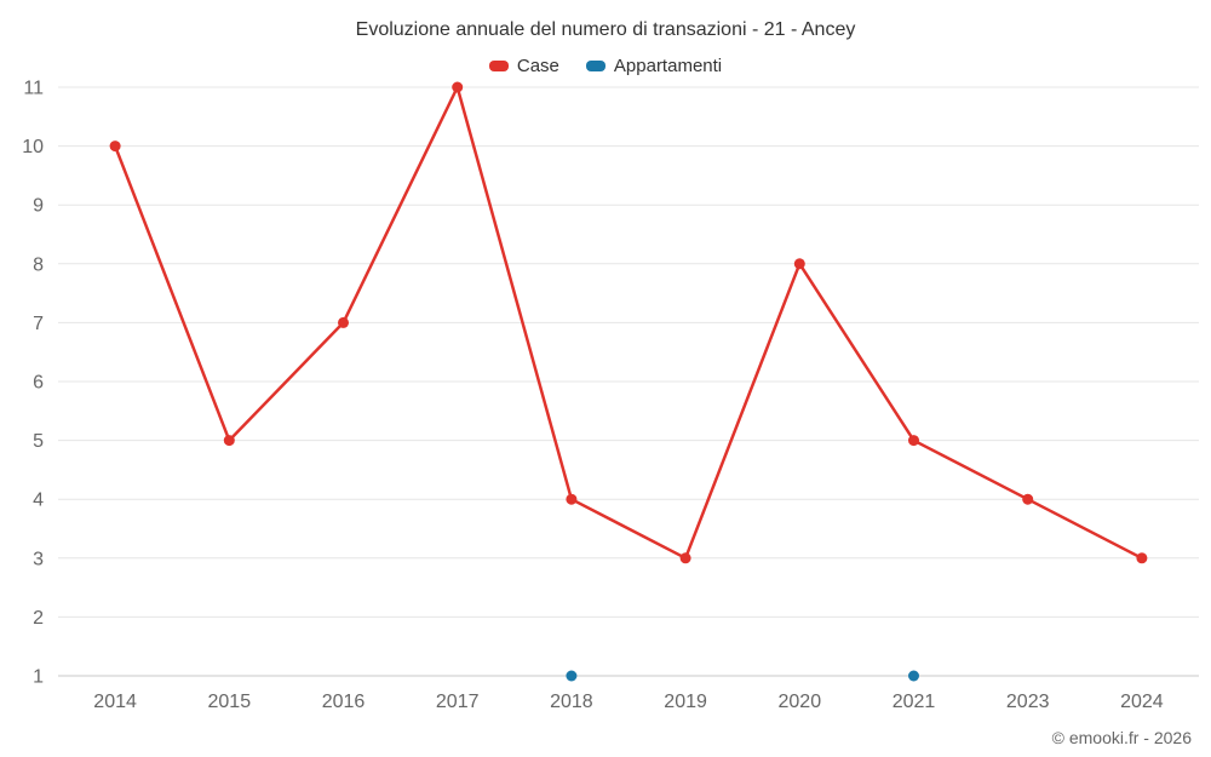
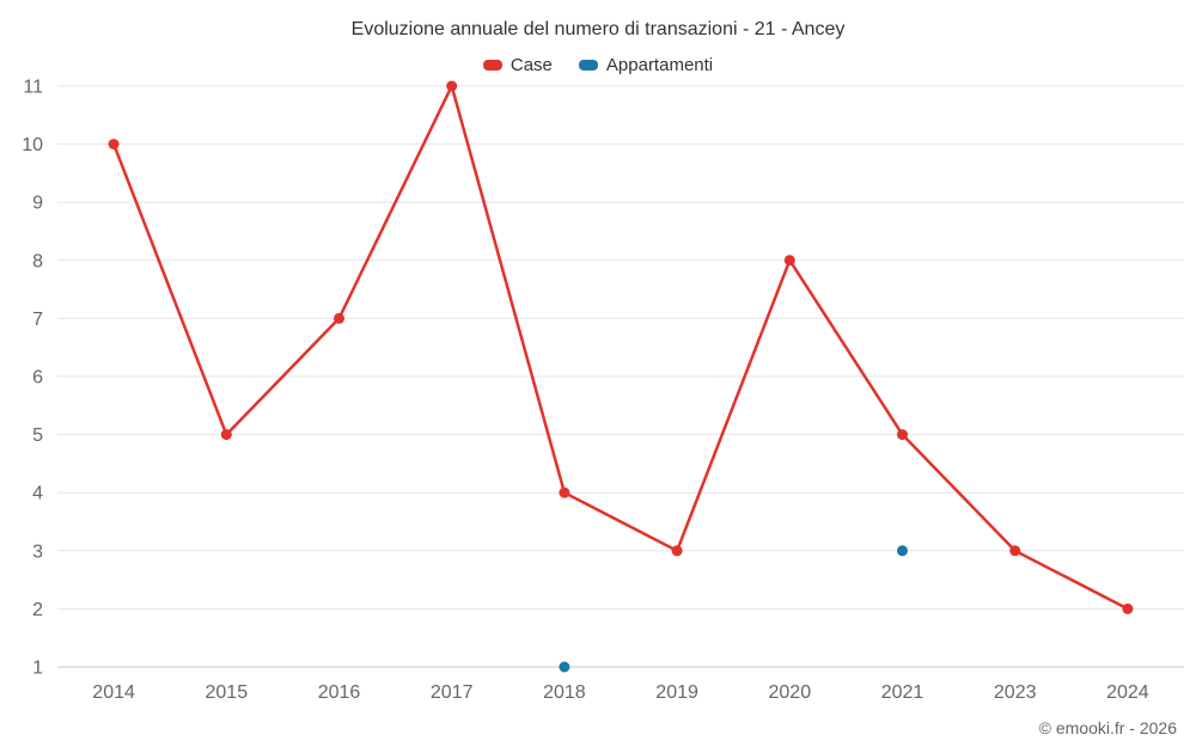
Appartamenti/2021: 1 -> 3
Case/2023: 4 -> 3
Case/2024: 3 -> 2
